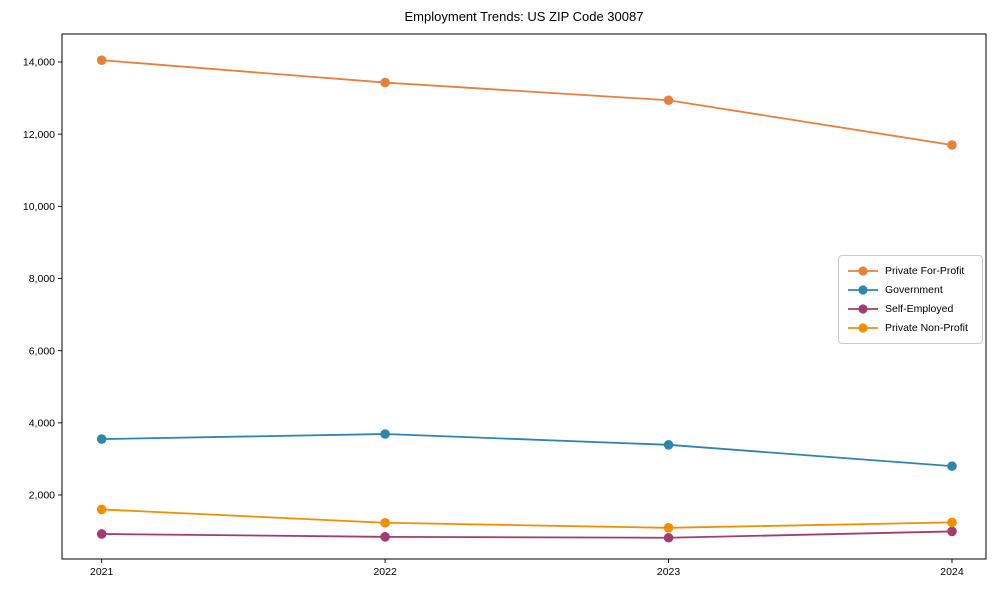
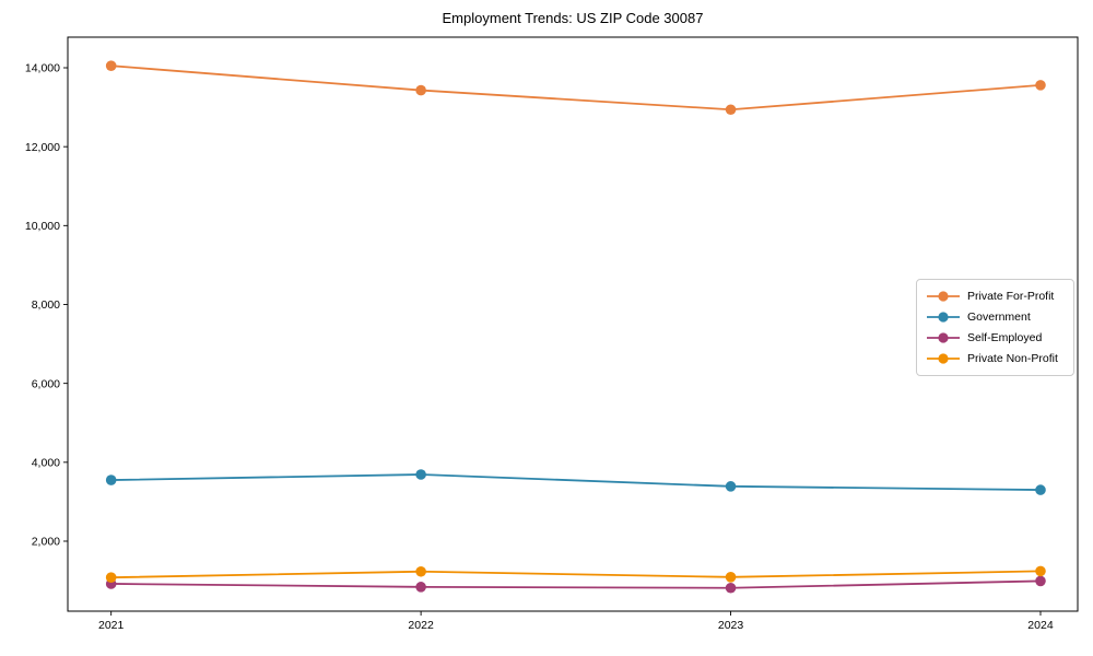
Private Non-Profit/2021: 1600 -> 1100
Private For-Profit/2024: 11700 -> 13600
Government/2024: 2800 -> 3300
